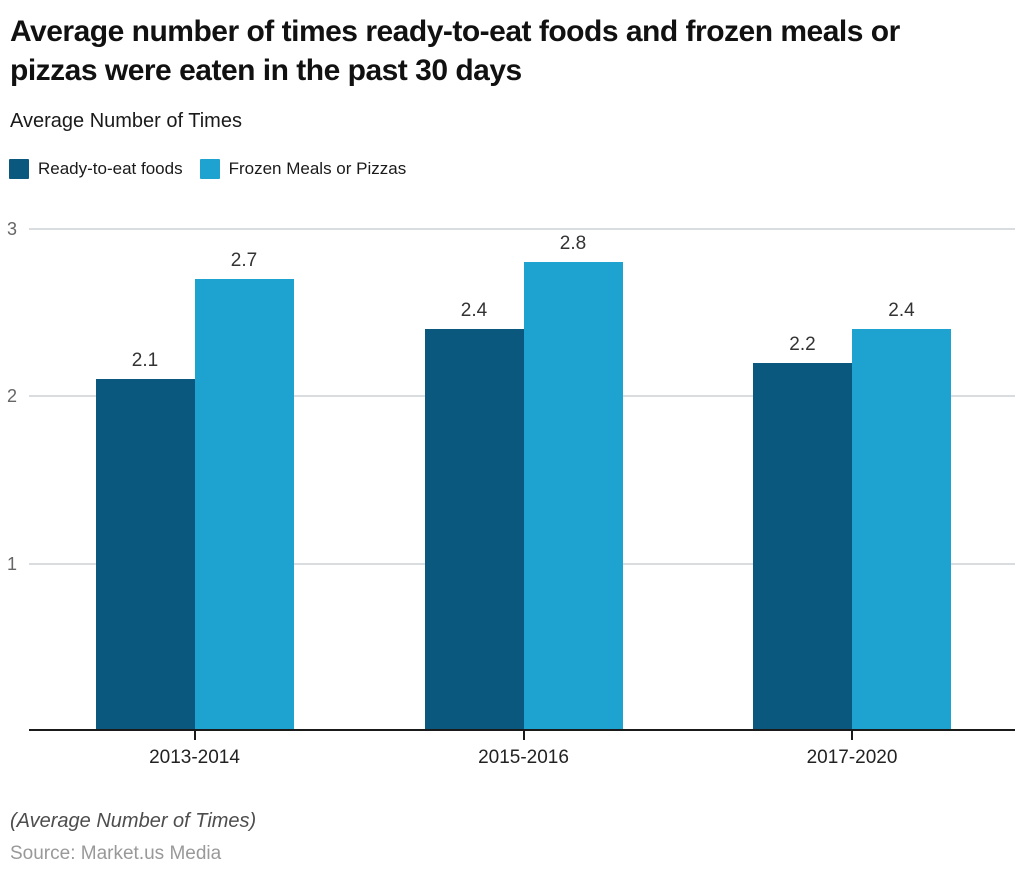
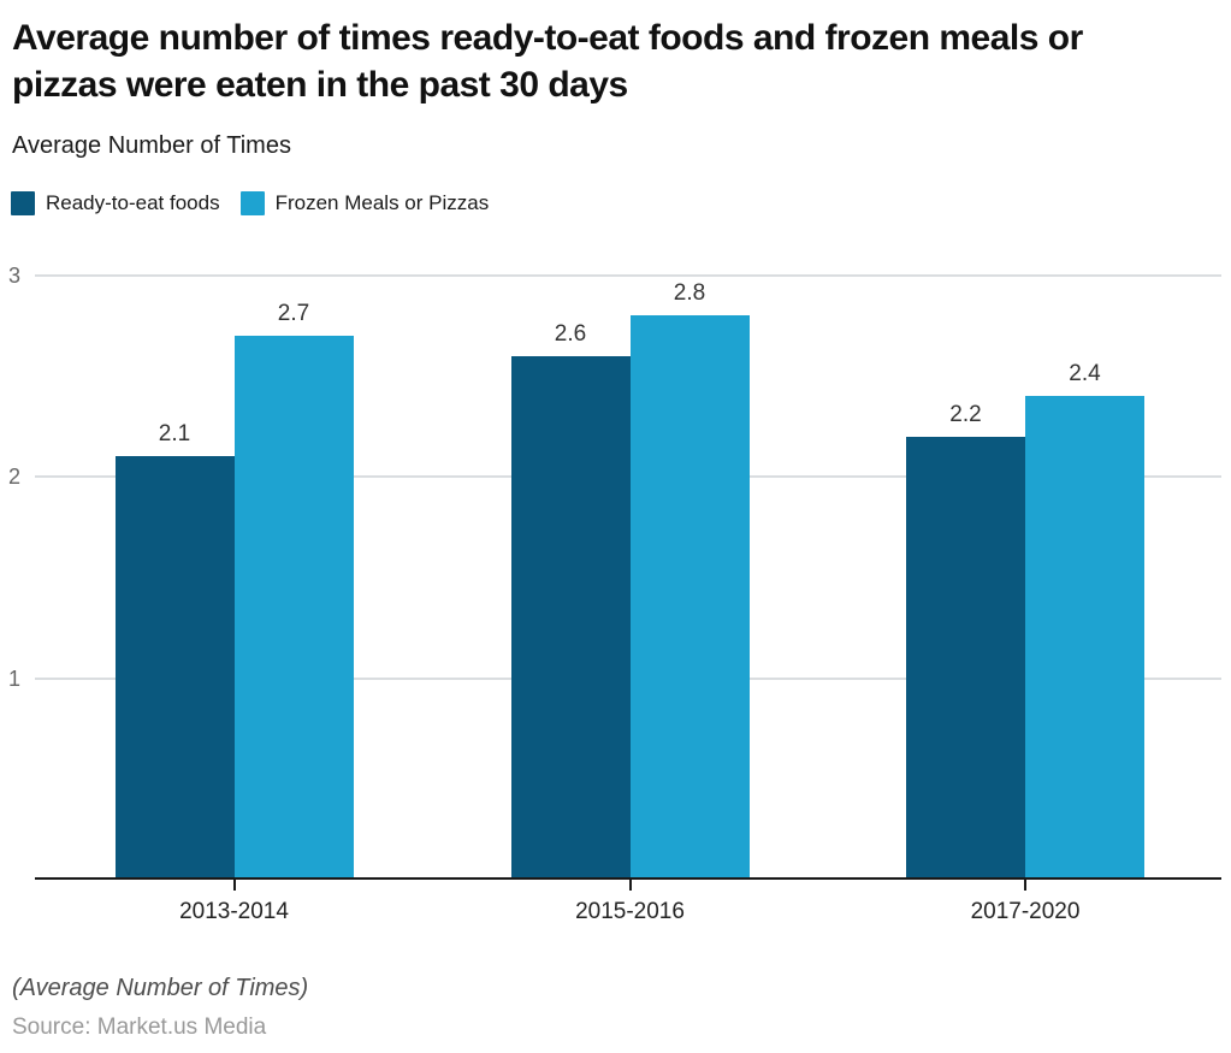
Ready-to-eat foods/2015-2016: 2.4 -> 2.6
